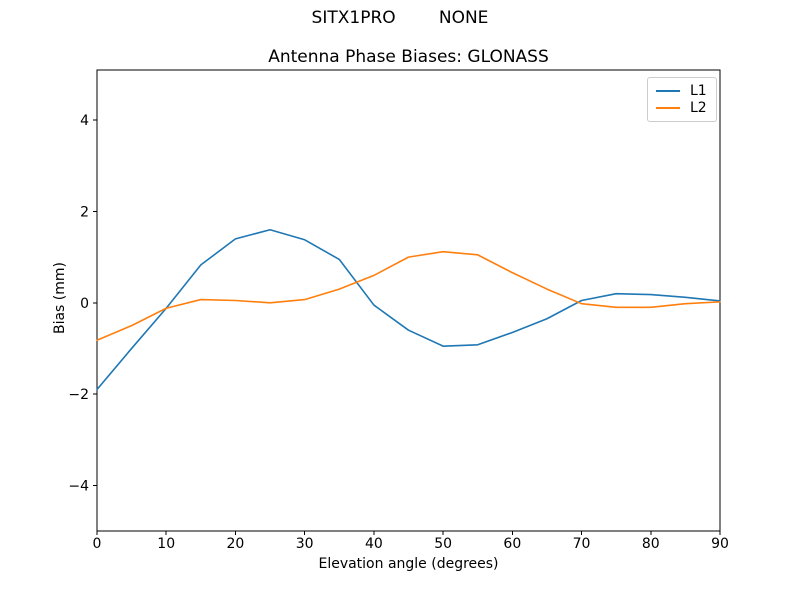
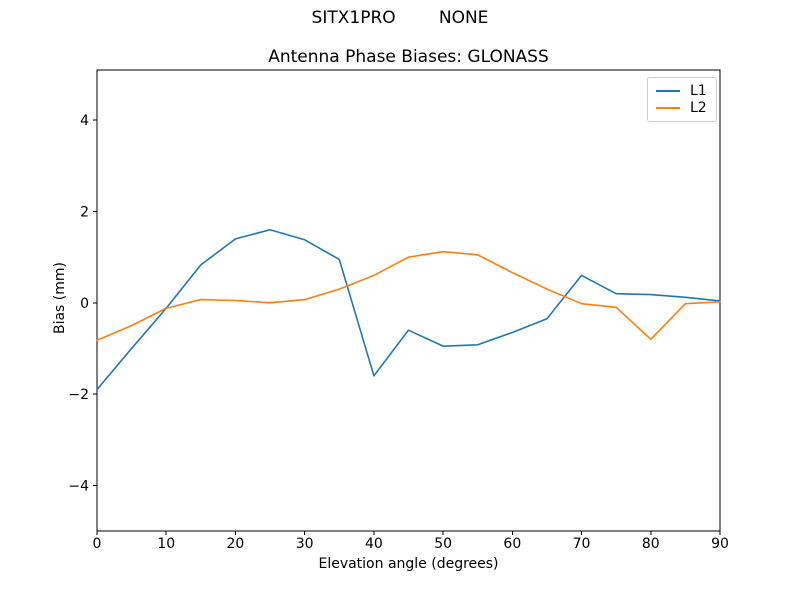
L1/40: -0.1 -> -1.6
L1/70: 0.1 -> 0.6
L2/80: -0.1 -> -0.8
